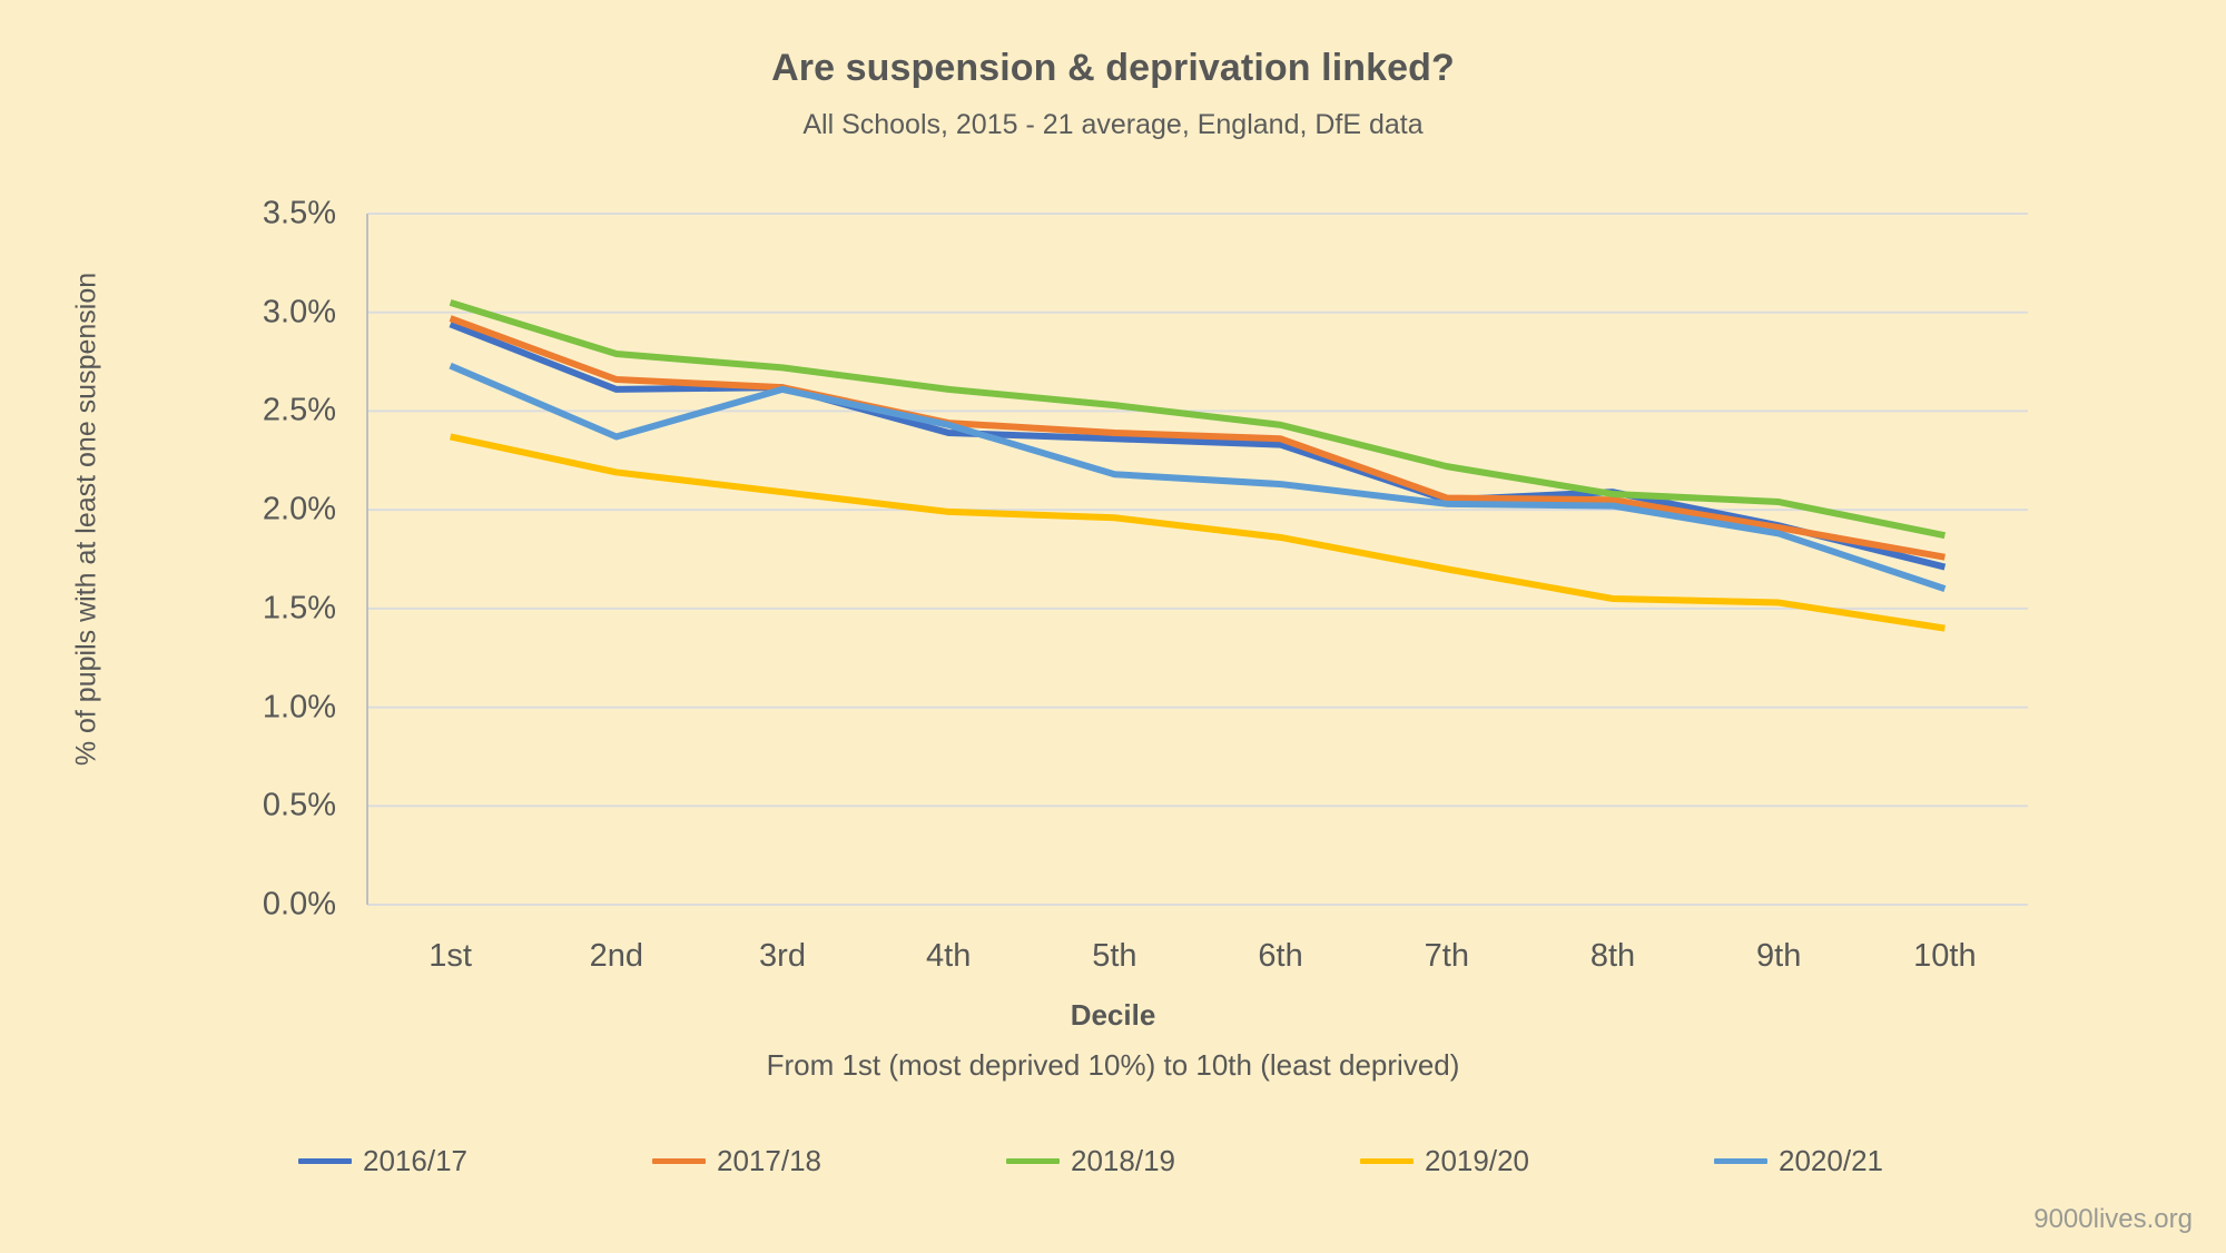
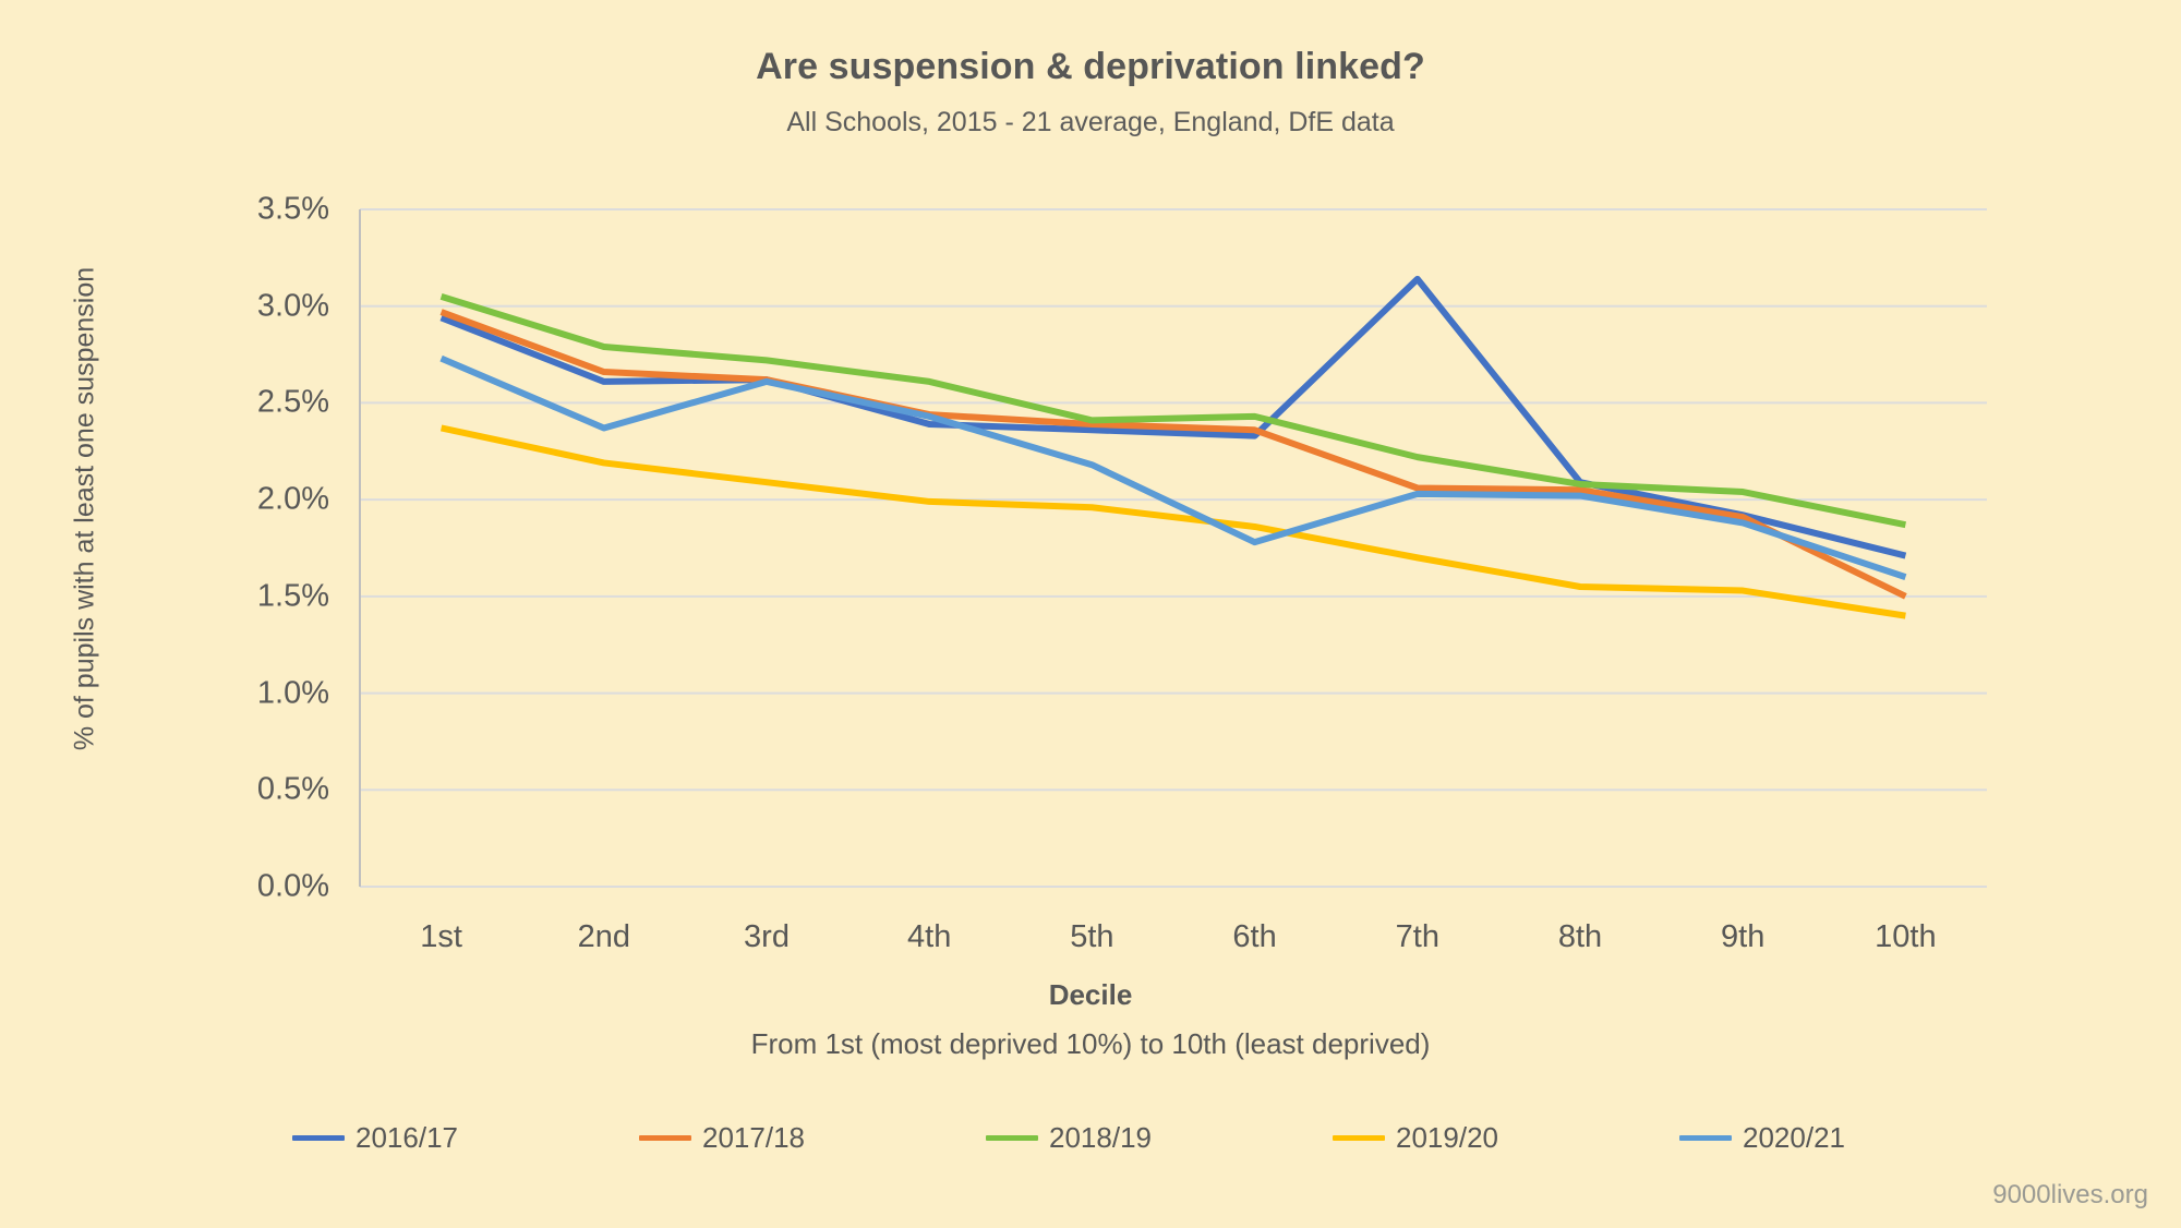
2018/19/5th: 2.53% -> 2.41%
2020/21/6th: 2.13% -> 1.78%
2016/17/7th: 2.05% -> 3.14%
2017/18/10th: 1.76% -> 1.50%
